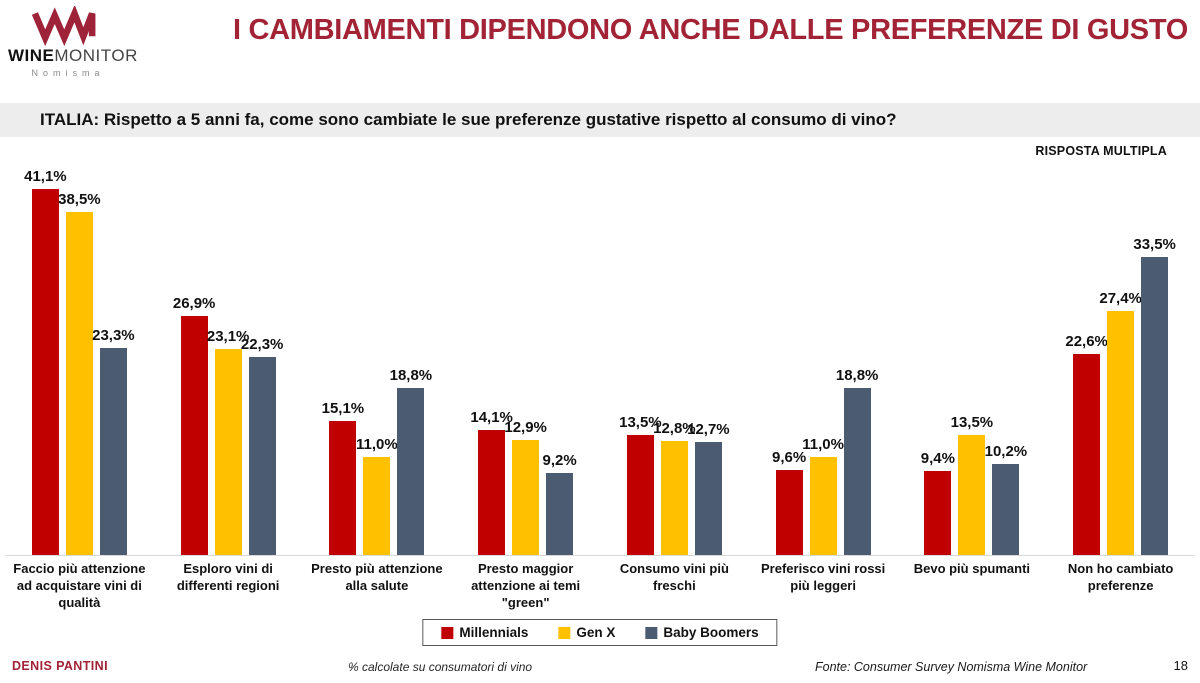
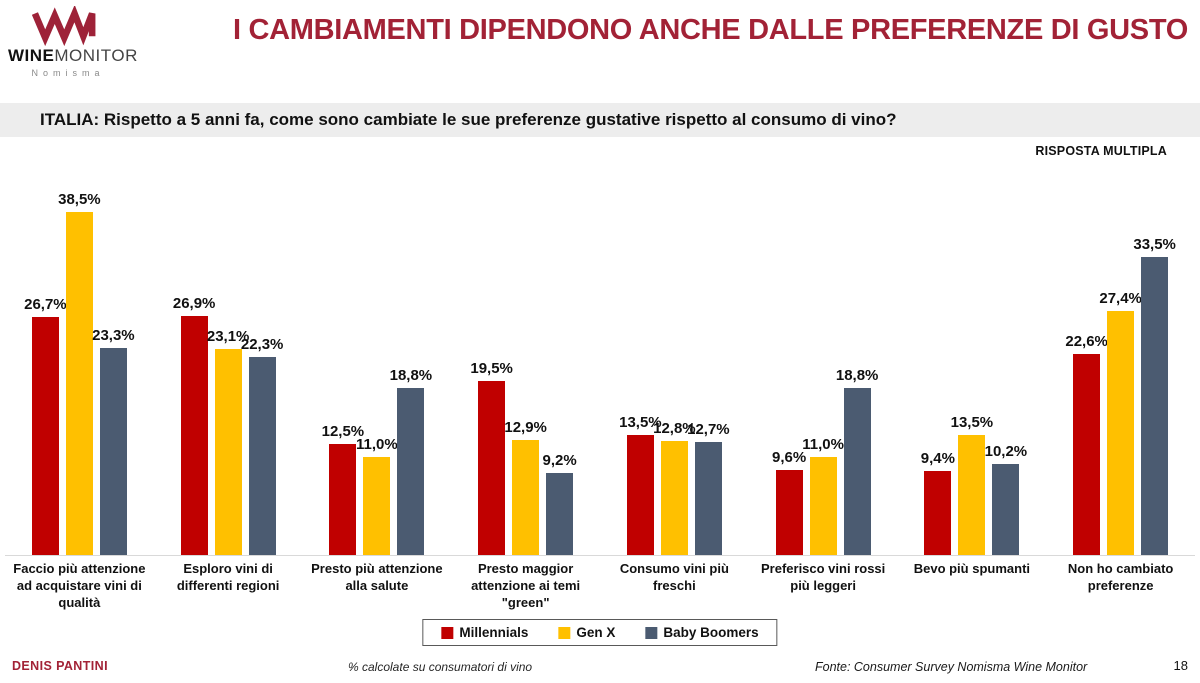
Millennials/Faccio più attenzione ad acquistare vini di qualità: 41,1% -> 26,7%
Millennials/Presto più attenzione alla salute: 15,1% -> 12,5%
Millennials/Presto maggior attenzione ai temi "green": 14,1% -> 19,5%
